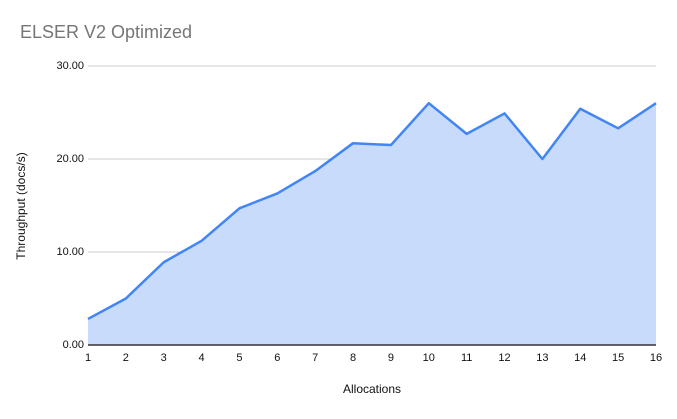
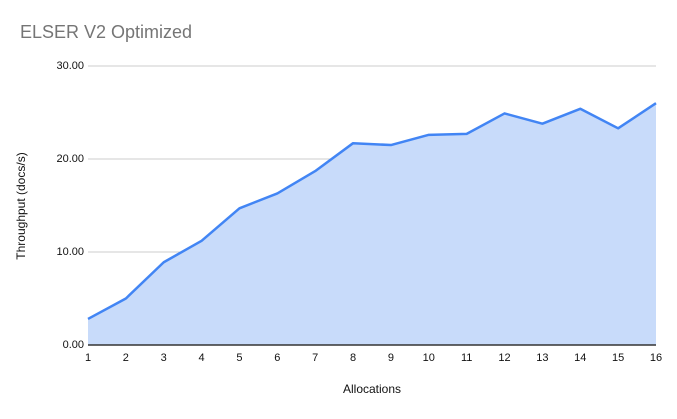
10: 26 -> 23
13: 20 -> 24
